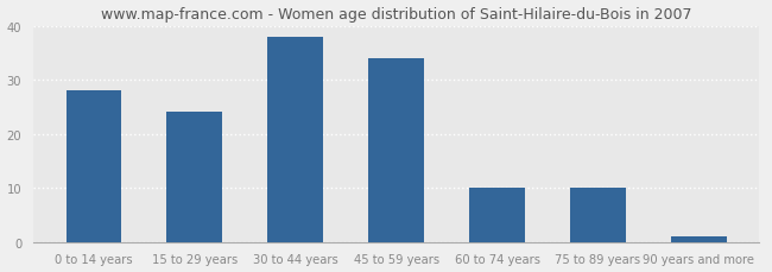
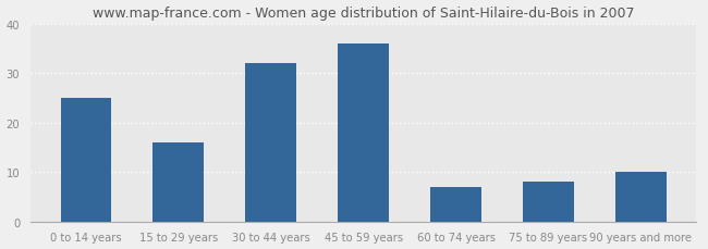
0 to 14 years: 28 -> 25
15 to 29 years: 24 -> 16
30 to 44 years: 38 -> 32
45 to 59 years: 34 -> 36
60 to 74 years: 10 -> 7
75 to 89 years: 10 -> 8
90 years and more: 1 -> 10
